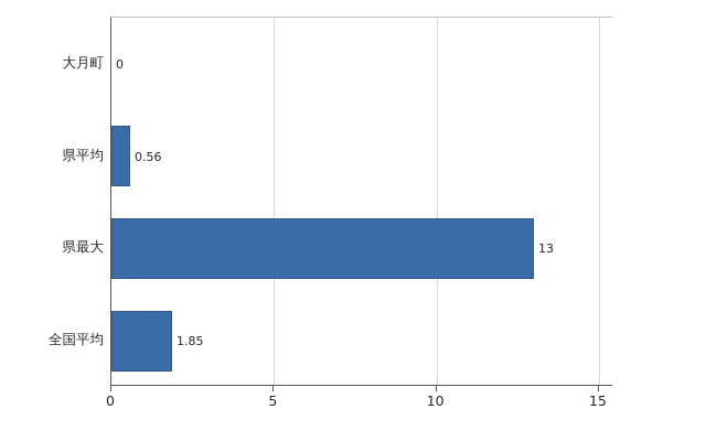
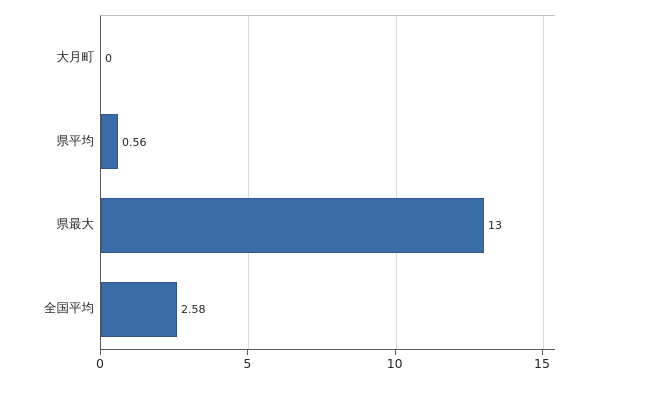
全国平均: 1.85 -> 2.58
